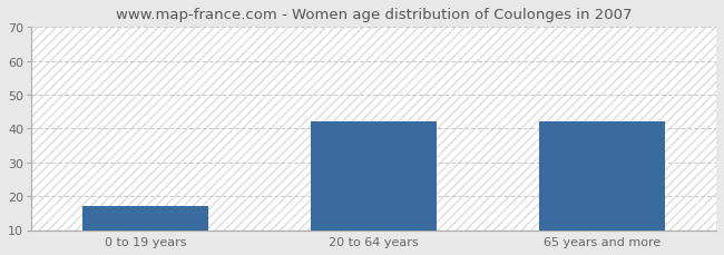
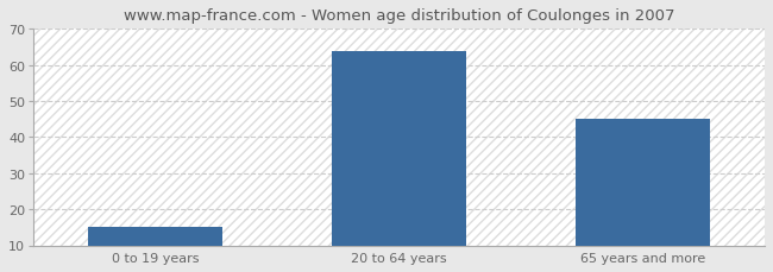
0 to 19 years: 17 -> 15
20 to 64 years: 42 -> 64
65 years and more: 42 -> 45
